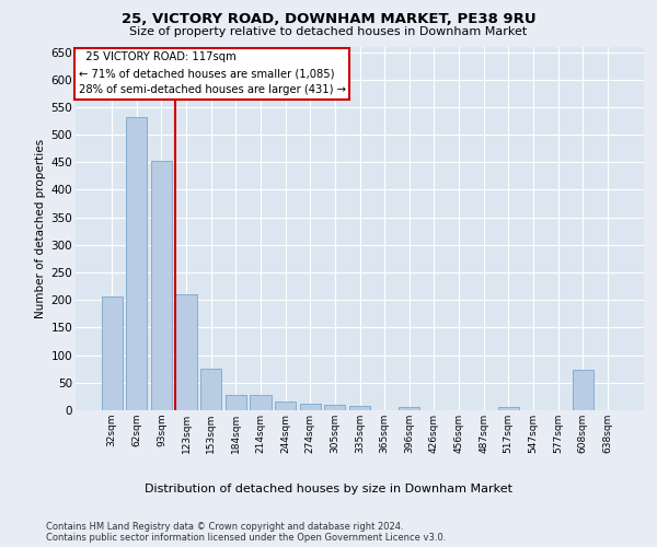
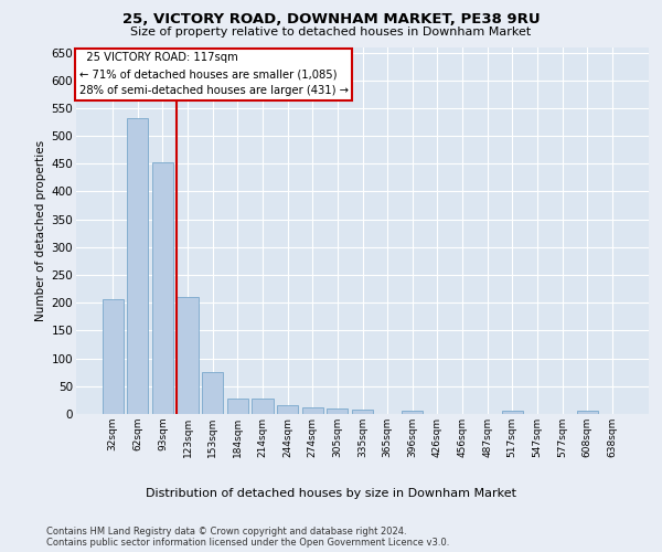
608sqm: 74 -> 5
